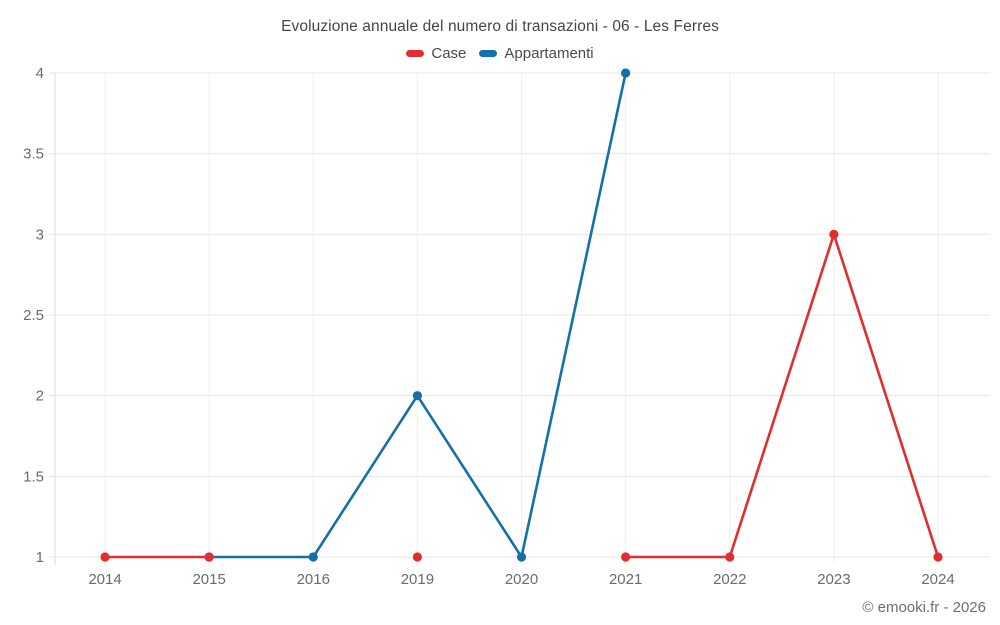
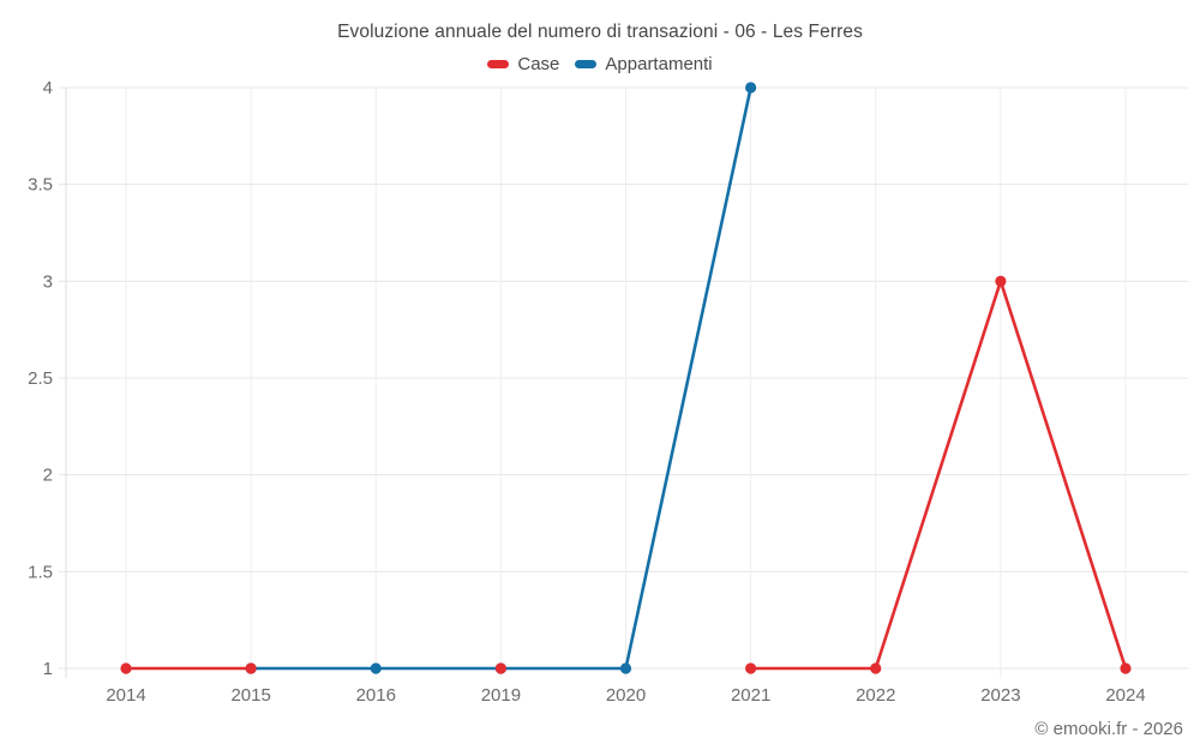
Appartamenti/2019: 2 -> 1
